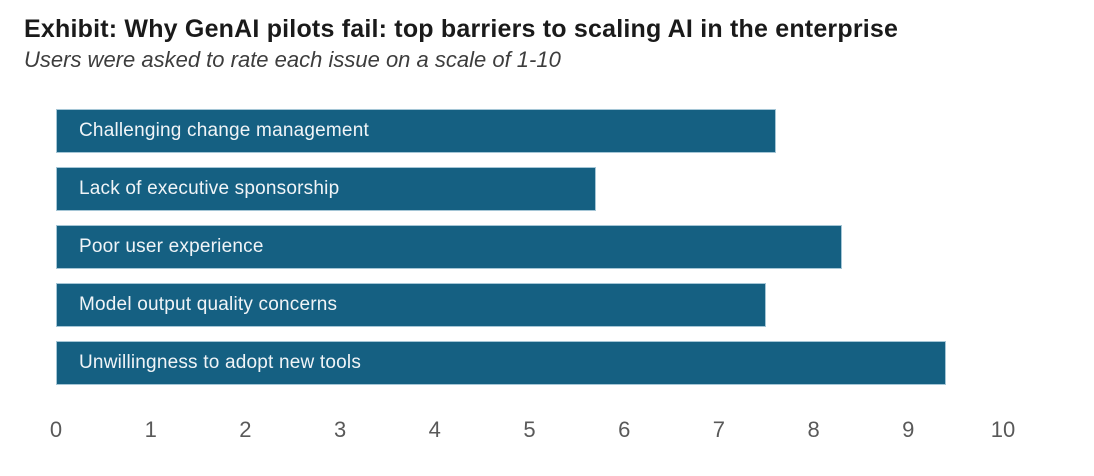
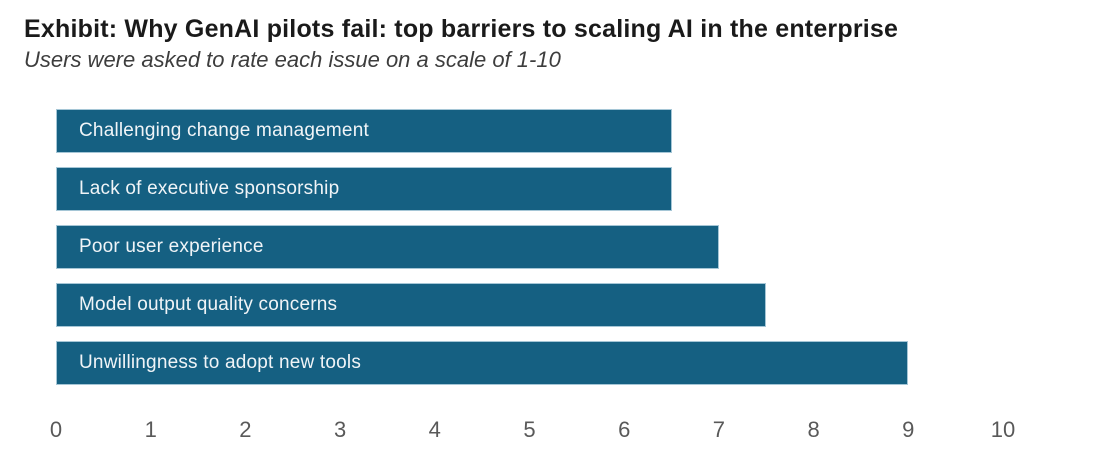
Challenging change management: 7.6 -> 6.5
Lack of executive sponsorship: 5.7 -> 6.5
Poor user experience: 8.3 -> 7.0
Unwillingness to adopt new tools: 9.4 -> 9.0
